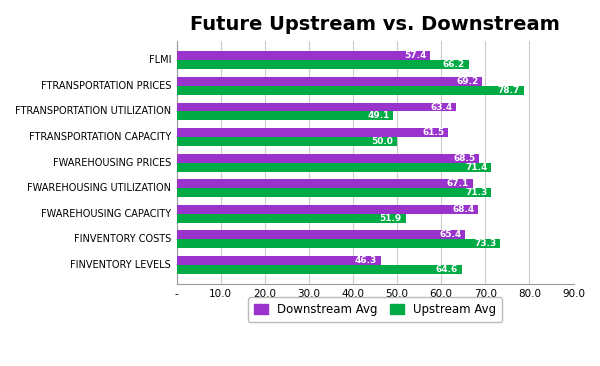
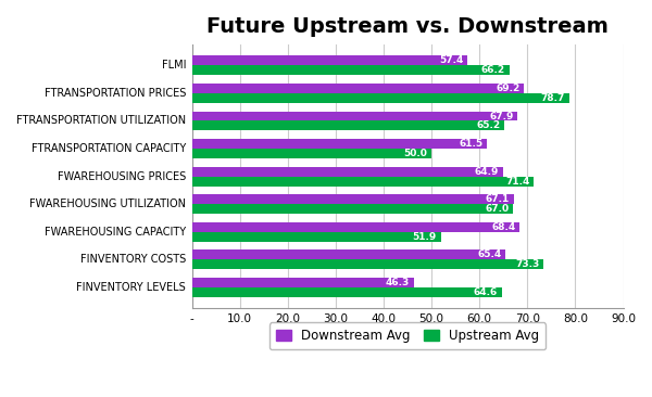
Downstream Avg/FTRANSPORTATION UTILIZATION: 63.4 -> 67.9
Upstream Avg/FTRANSPORTATION UTILIZATION: 49.1 -> 65.2
Downstream Avg/FWAREHOUSING PRICES: 68.5 -> 64.9
Upstream Avg/FWAREHOUSING UTILIZATION: 71.3 -> 67.0
